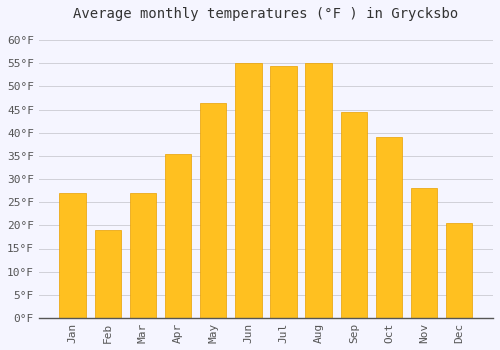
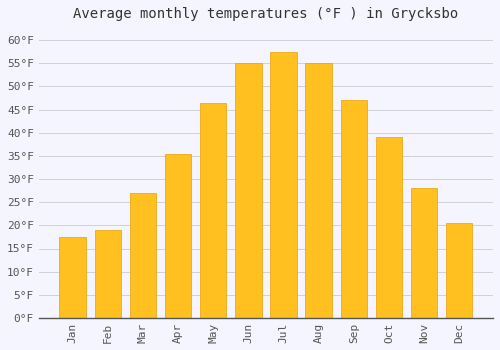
Jan: 27.0°F -> 17.5°F
Jul: 54.5°F -> 57.5°F
Sep: 44.5°F -> 47.0°F
